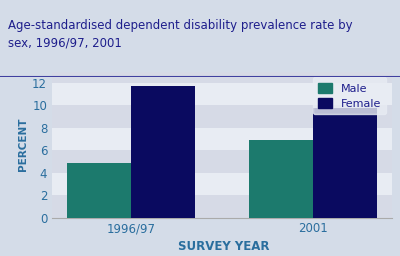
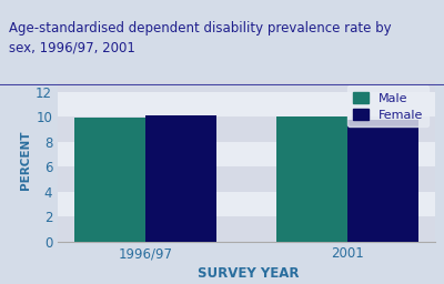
Male/1996/97: 4.9 -> 9.9
Female/1996/97: 11.7 -> 10.1
Male/2001: 6.9 -> 10.0
